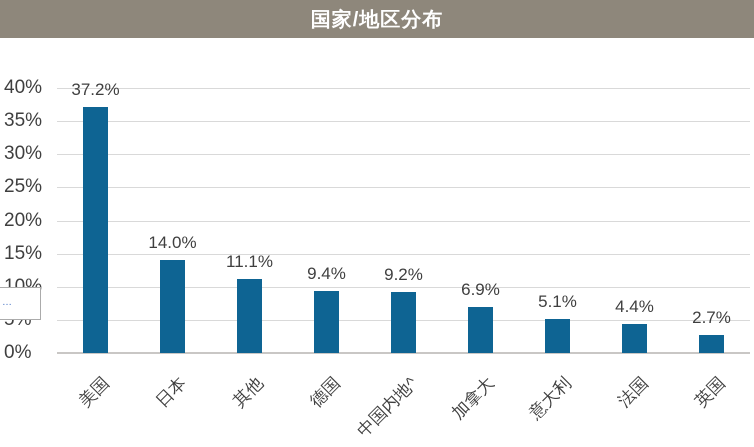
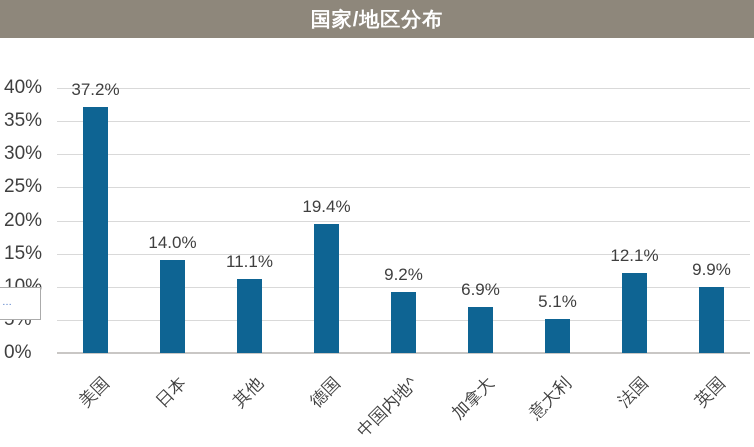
德国: 9.4% -> 19.4%
法国: 4.4% -> 12.1%
英国: 2.7% -> 9.9%
